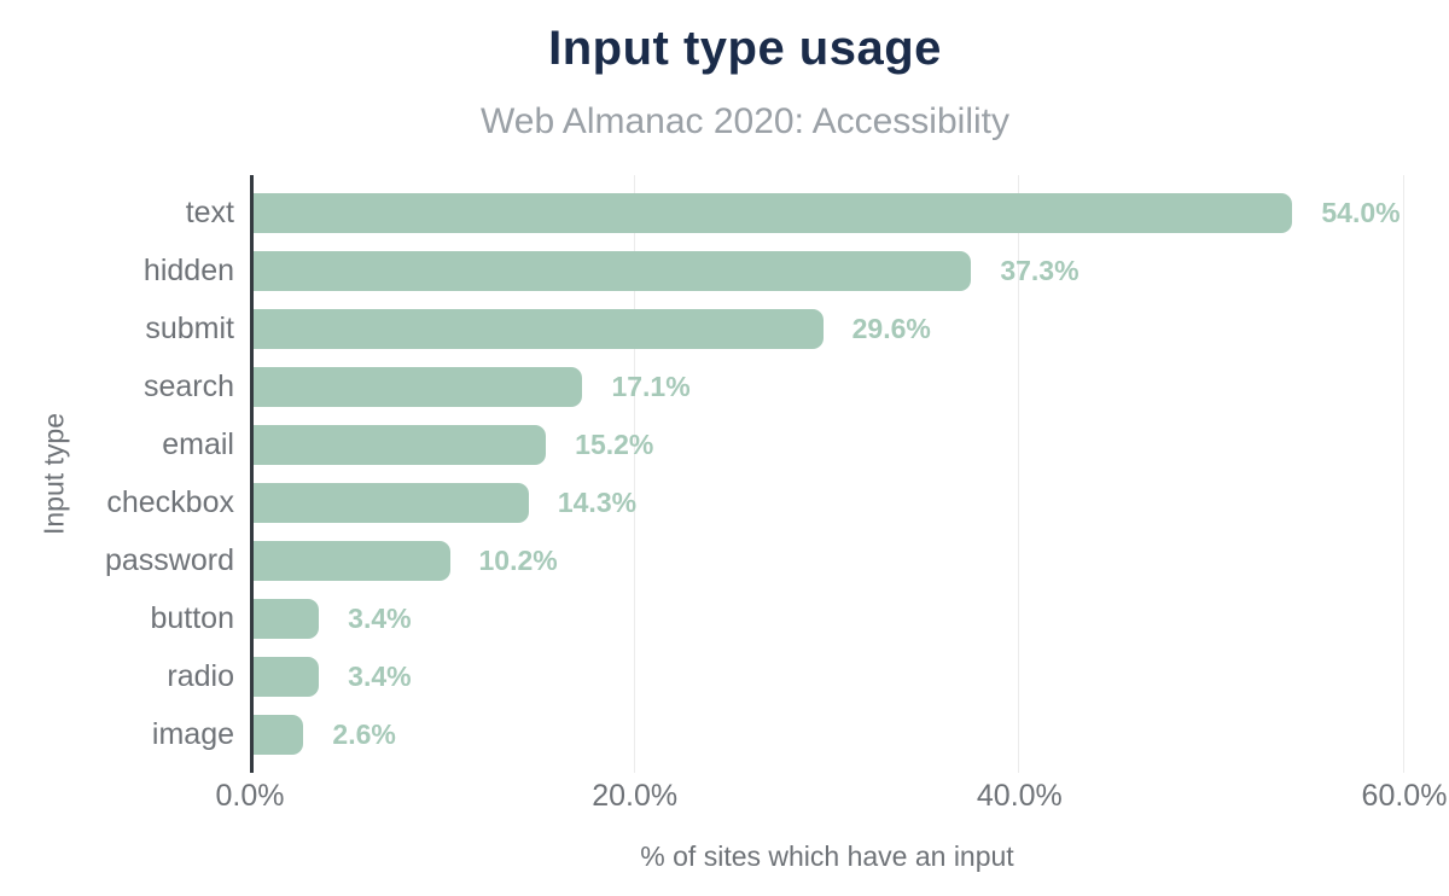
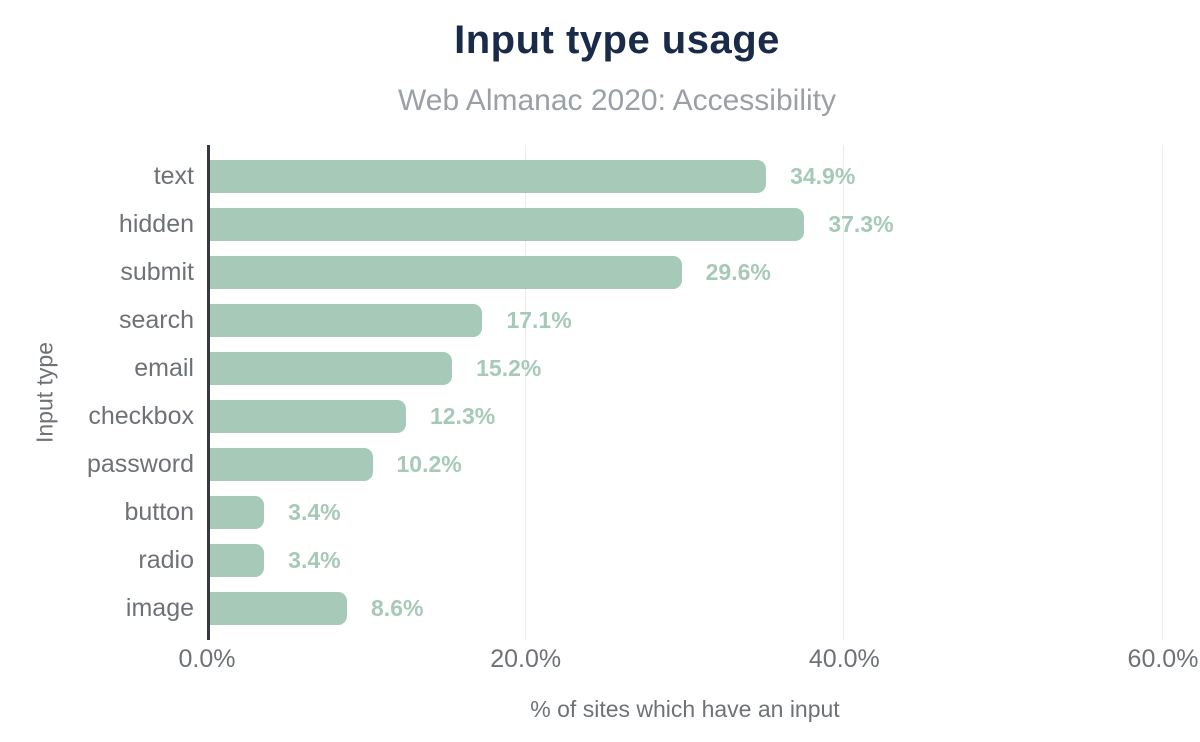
text: 54.0% -> 34.9%
checkbox: 14.3% -> 12.3%
image: 2.6% -> 8.6%
